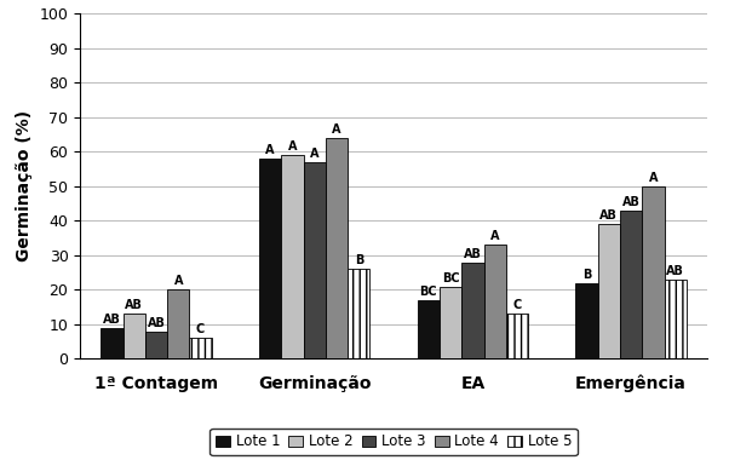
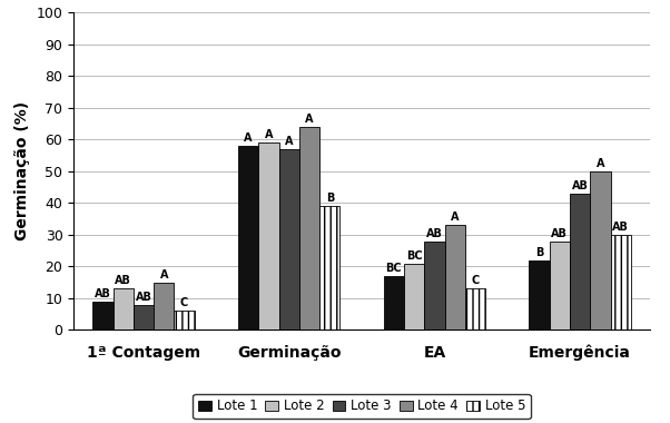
Lote 4/1ª Contagem: 20 -> 15
Lote 5/Germinação: 26 -> 39
Lote 2/Emergência: 39 -> 28
Lote 5/Emergência: 23 -> 30
